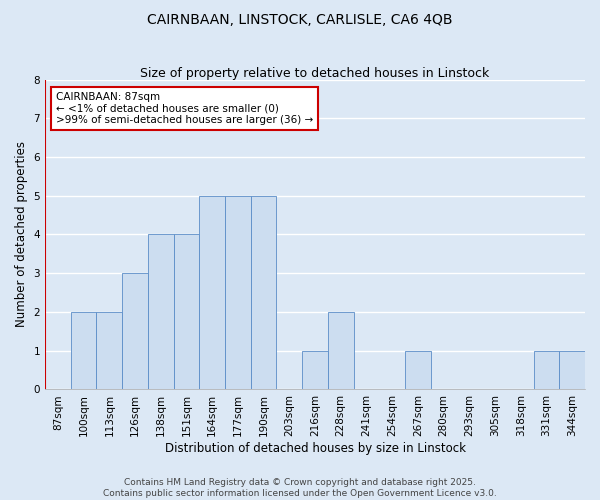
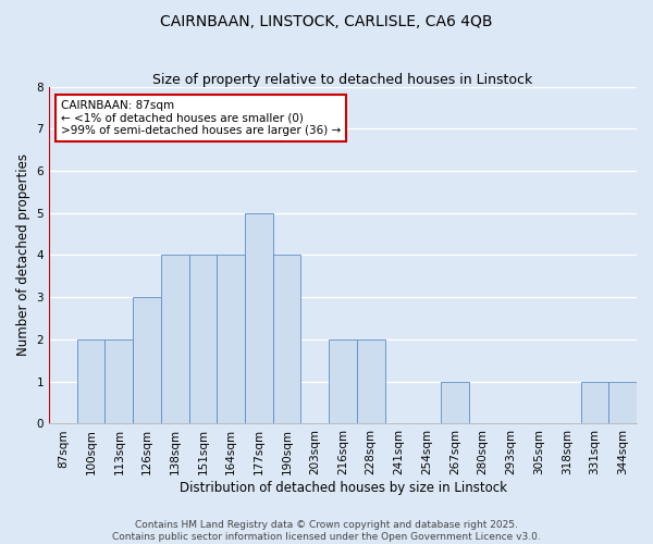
164sqm: 5 -> 4
190sqm: 5 -> 4
216sqm: 1 -> 2
